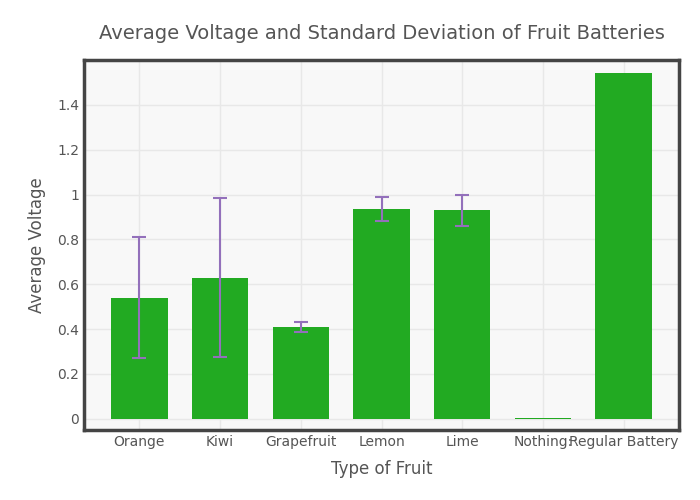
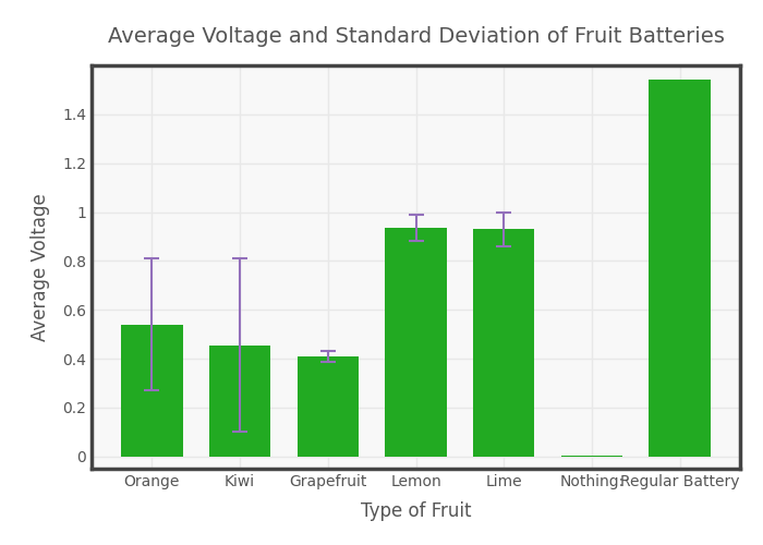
Kiwi: 0.630 -> 0.455
